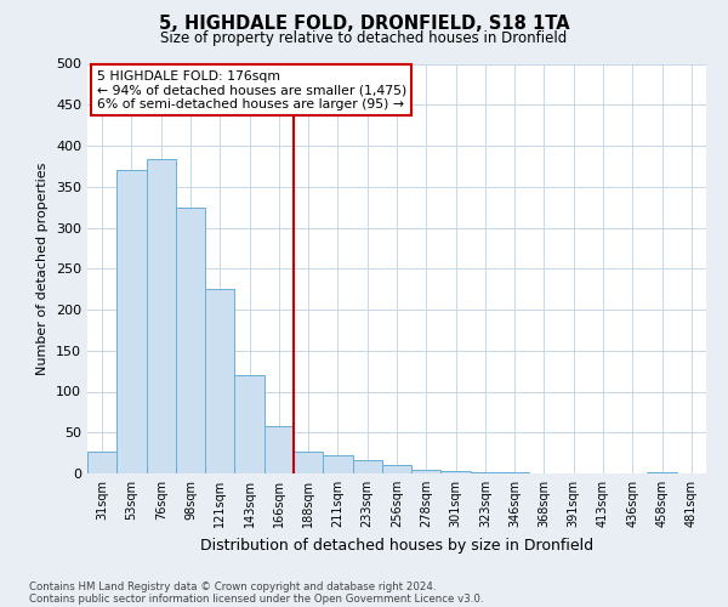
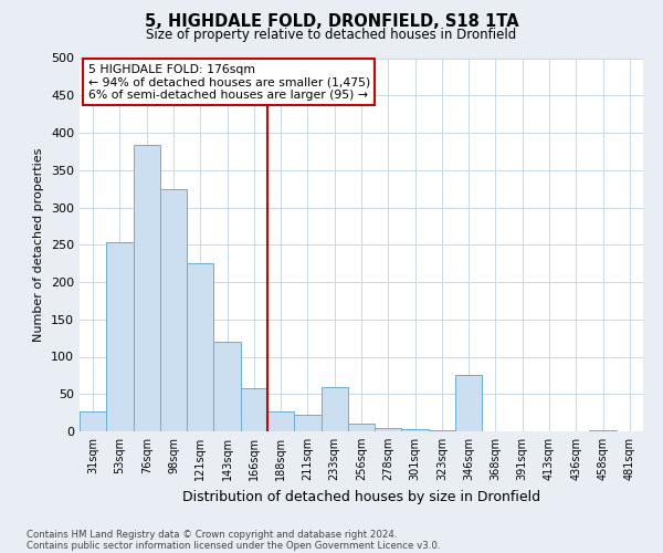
53sqm: 370 -> 254
233sqm: 16 -> 60
346sqm: 1 -> 76
